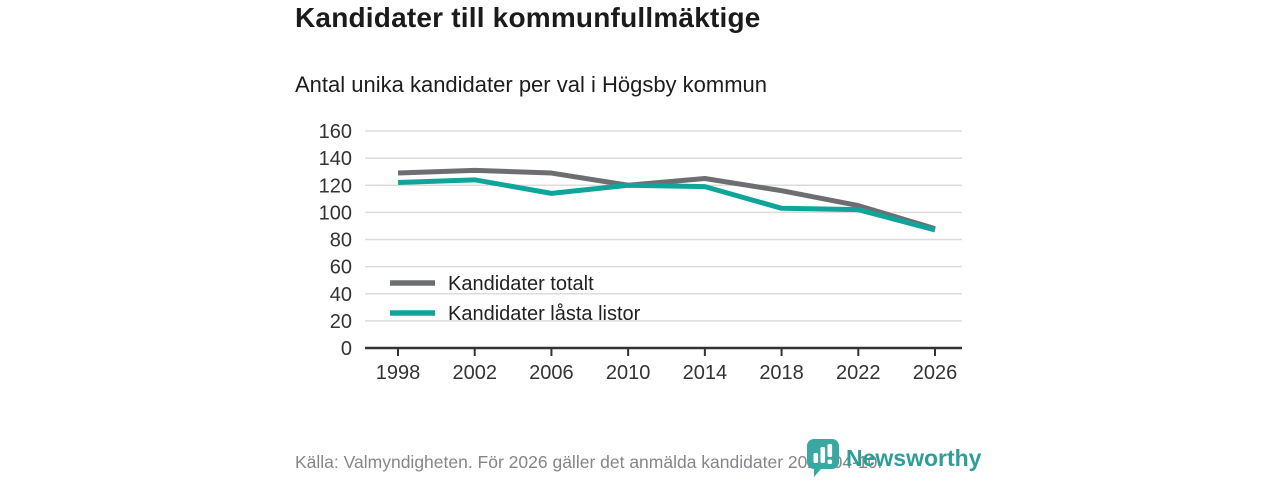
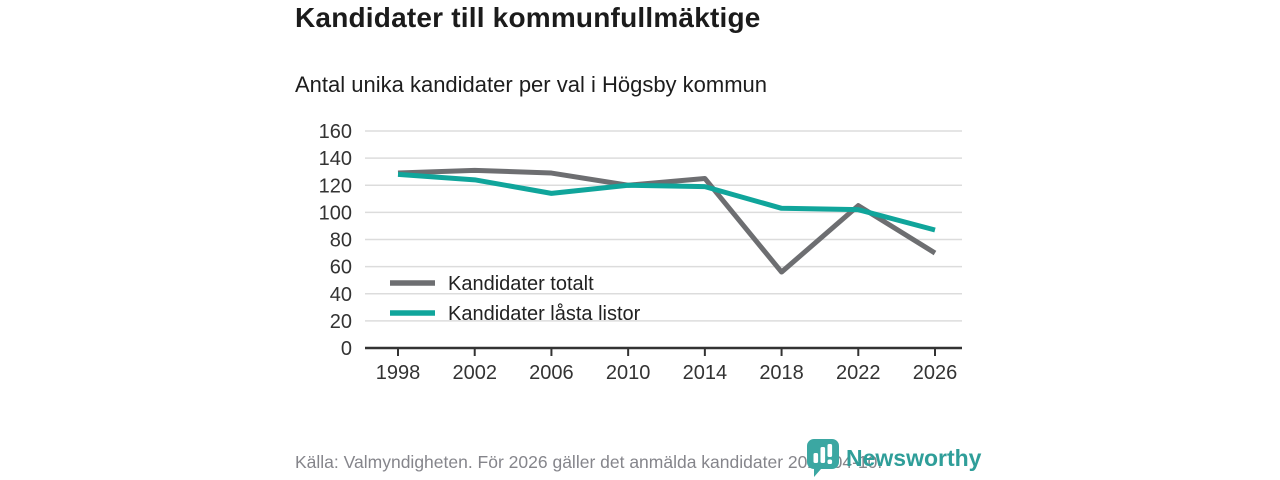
Kandidater låsta listor/1998: 122 -> 128
Kandidater totalt/2018: 116 -> 56
Kandidater totalt/2026: 88 -> 70
